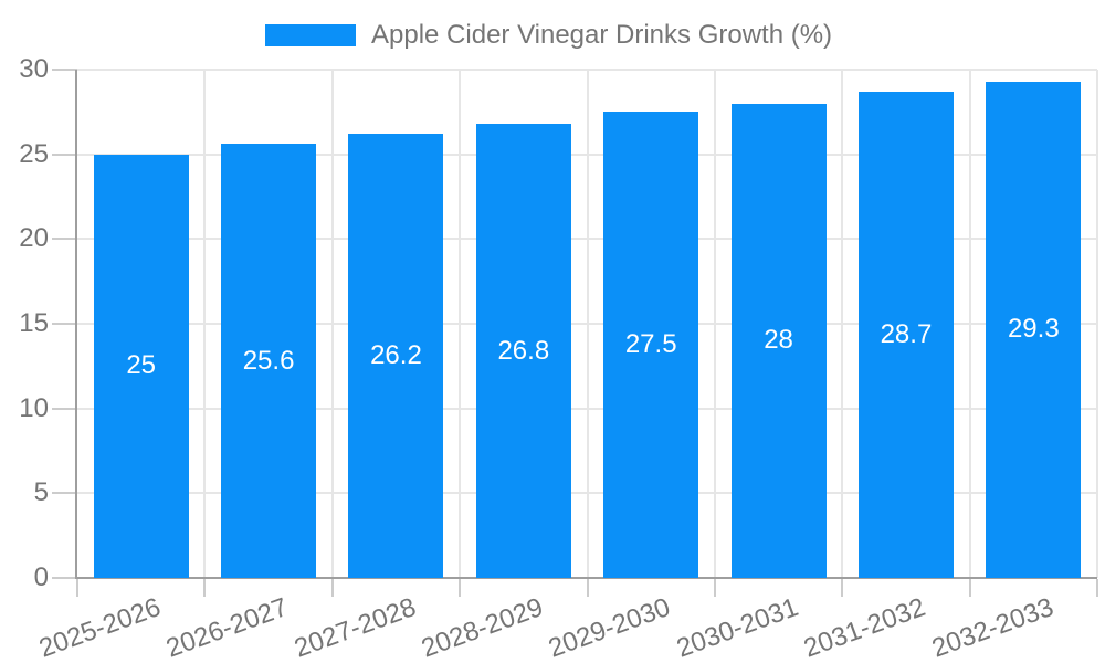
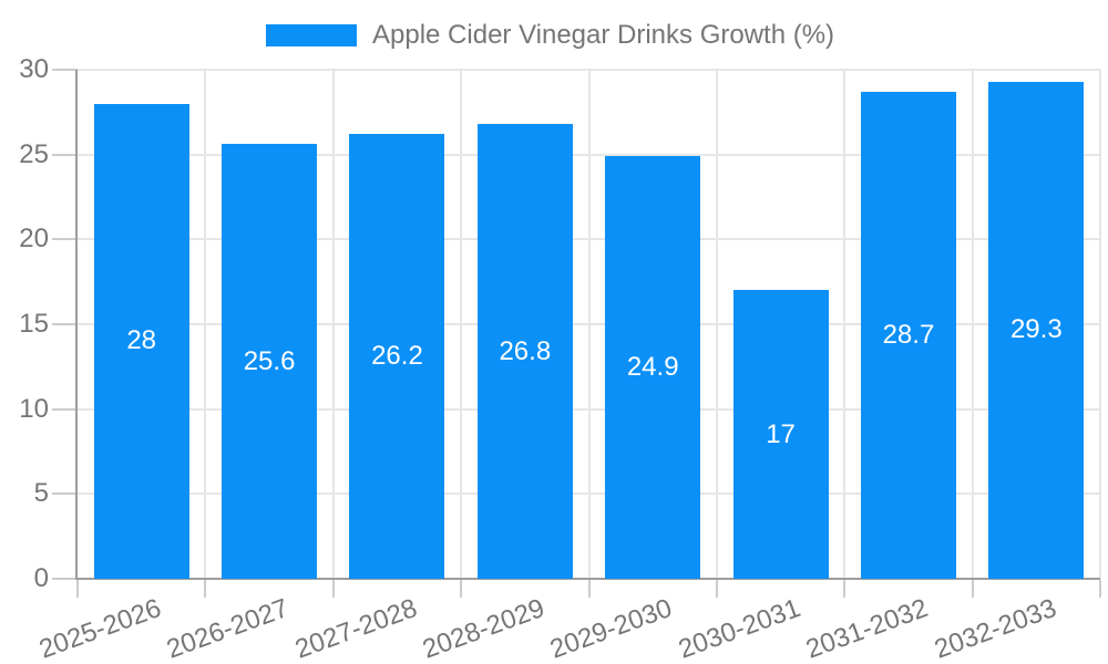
2025-2026: 25 -> 28
2029-2030: 27.5 -> 24.9
2030-2031: 28 -> 17
